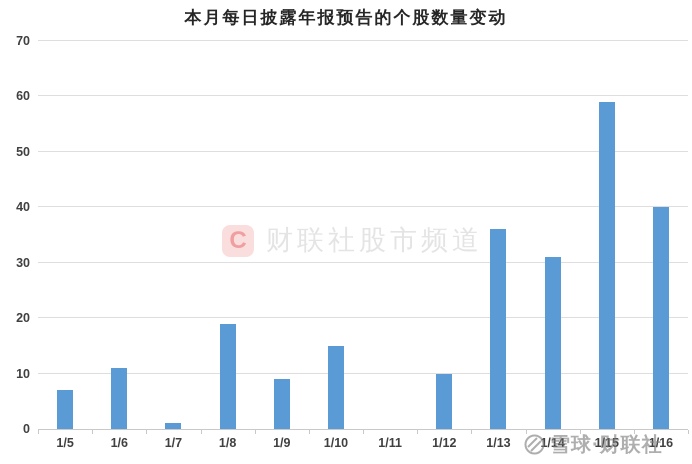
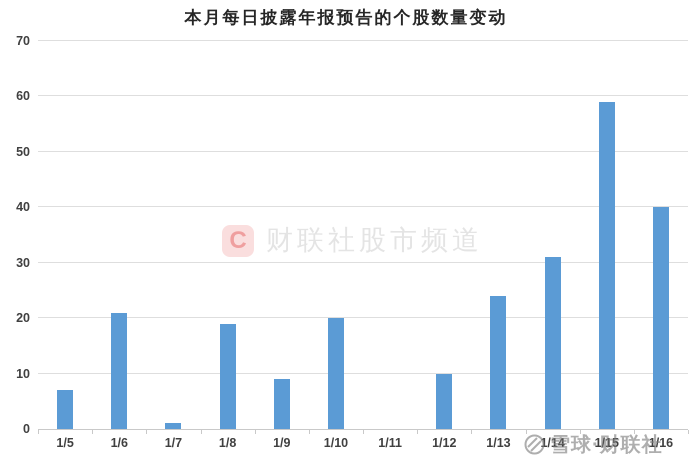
1/6: 11 -> 21
1/10: 15 -> 20
1/13: 36 -> 24
